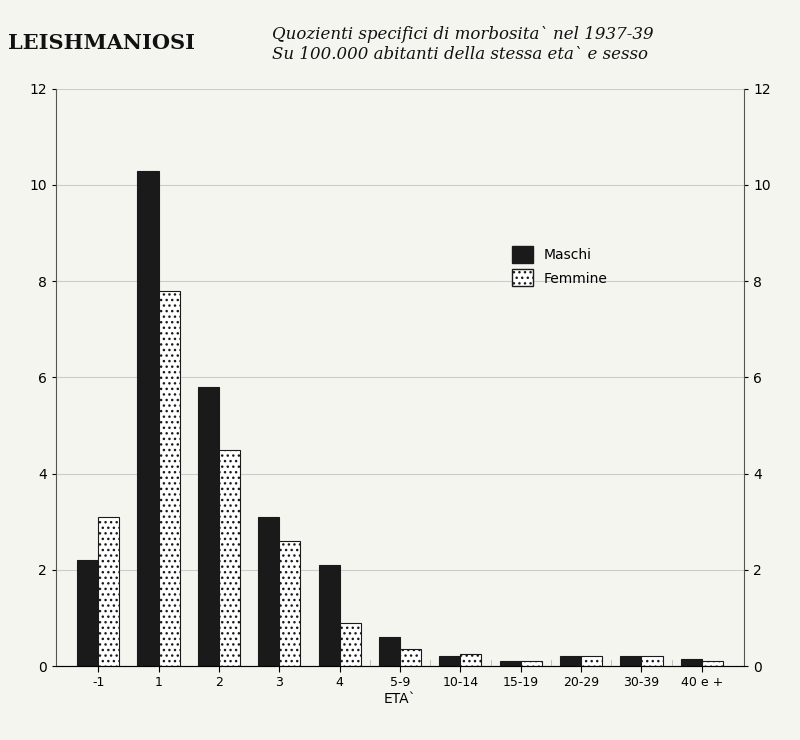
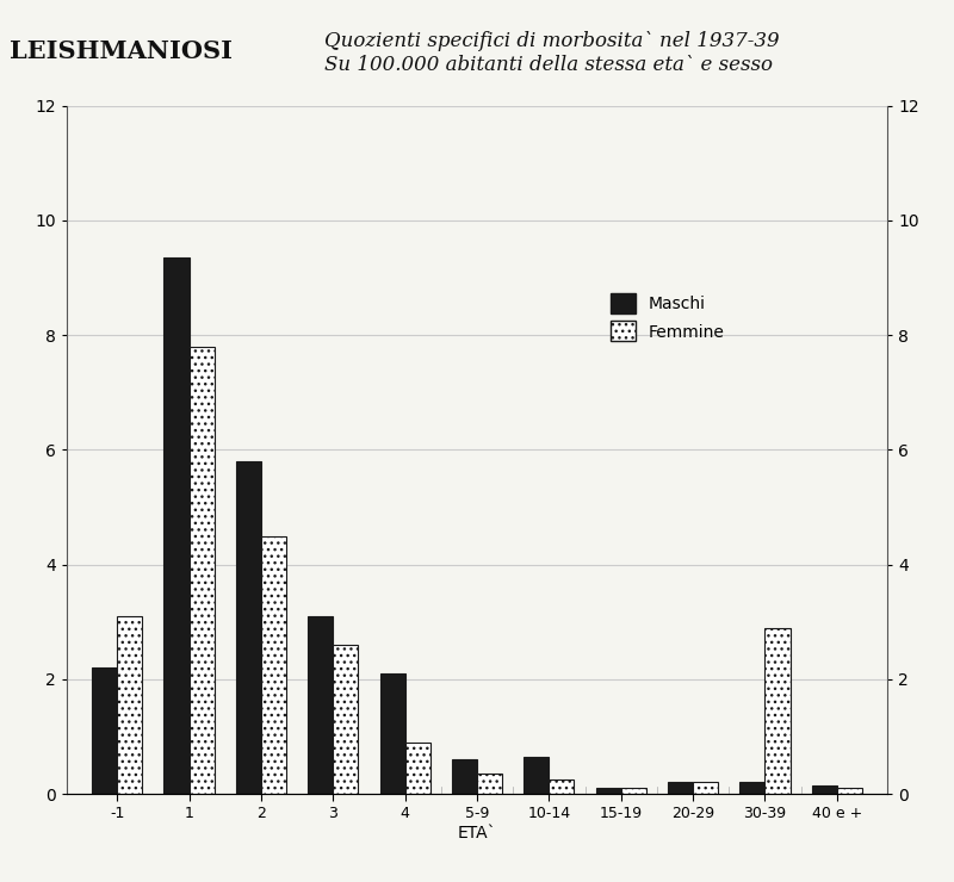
Maschi/1: 10.30 -> 9.35
Maschi/10-14: 0.20 -> 0.65
Femmine/30-39: 0.20 -> 2.90
